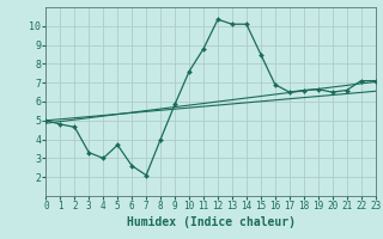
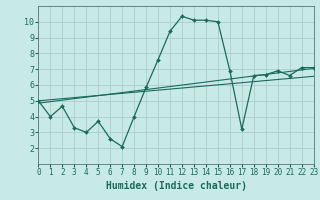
1: 4.8 -> 4.0
11: 8.8 -> 9.4
15: 8.5 -> 10.0
17: 6.5 -> 3.2
20: 6.5 -> 6.9
